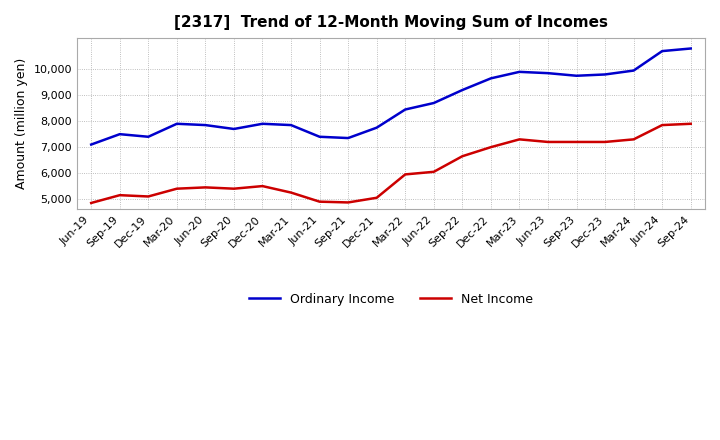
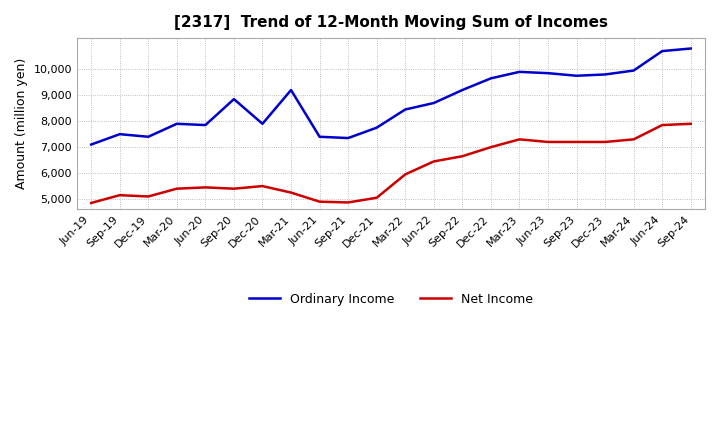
Ordinary Income/Sep-20: 7,700 -> 8,850
Ordinary Income/Mar-21: 7,850 -> 9,200
Net Income/Jun-22: 6,050 -> 6,450
